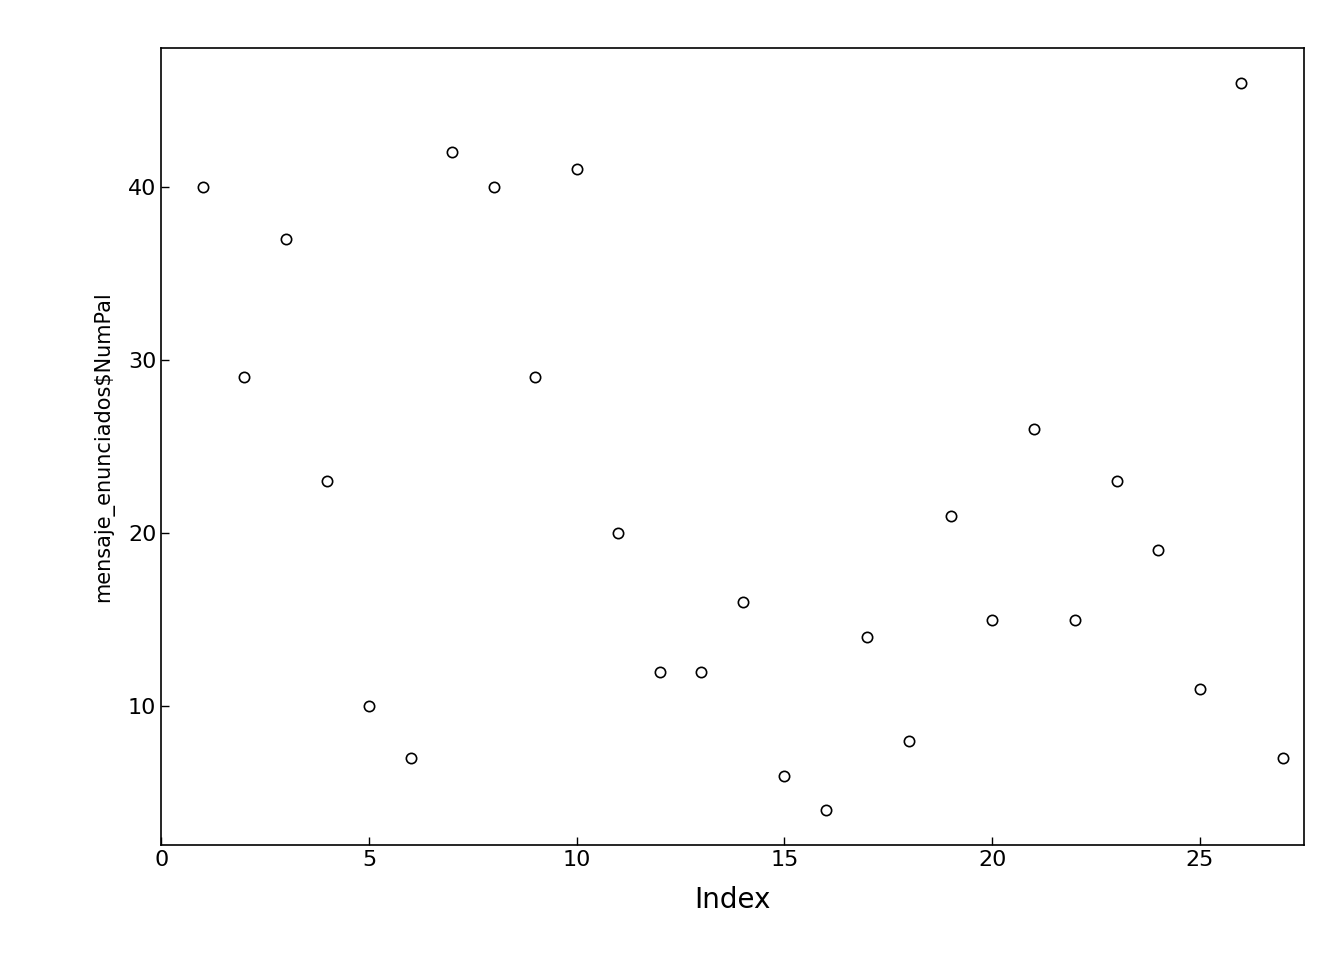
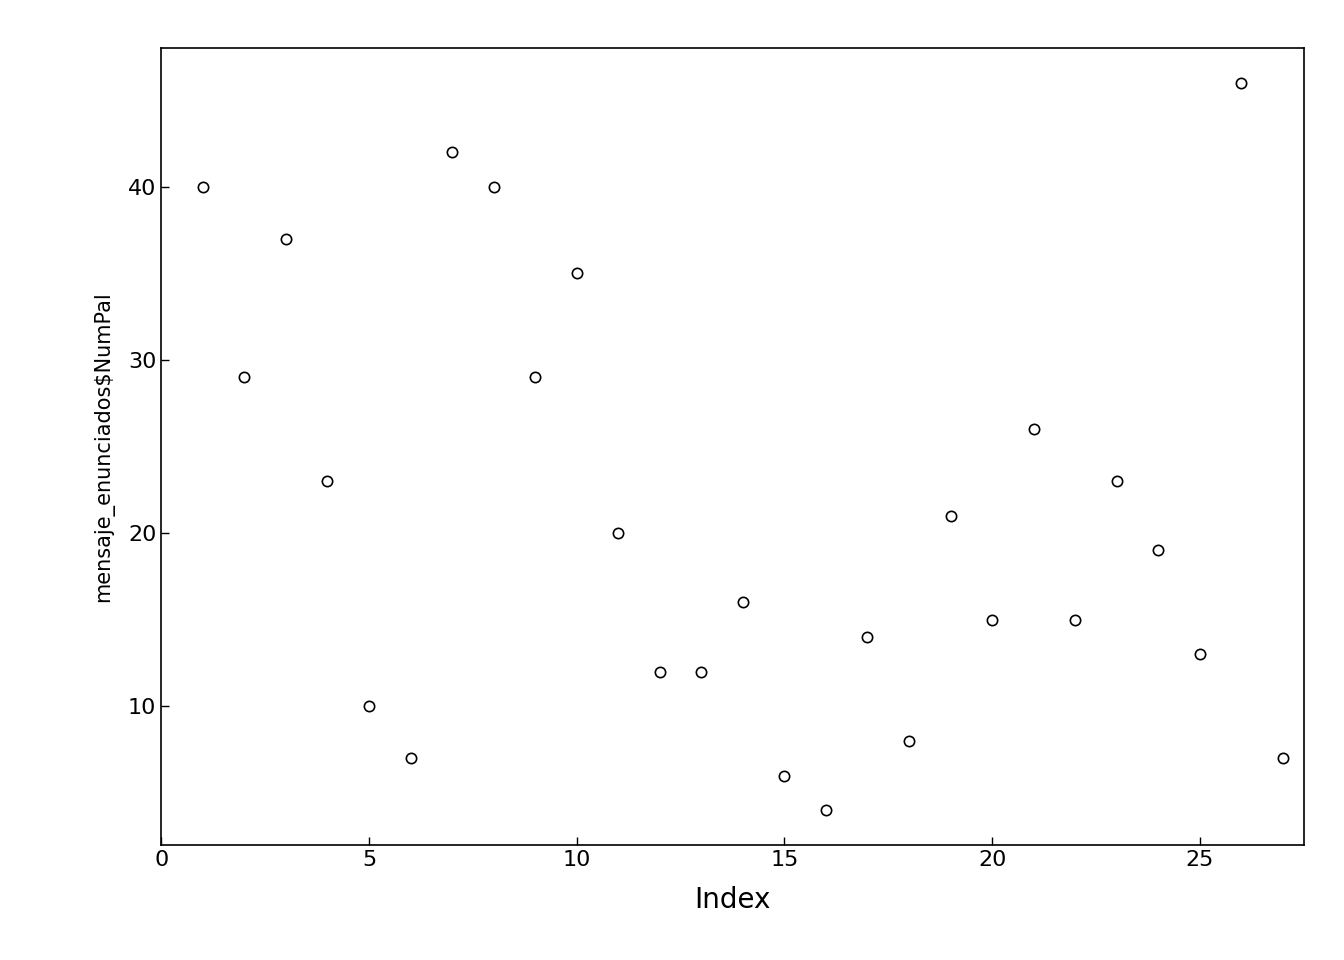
10: 41 -> 35
25: 11 -> 13
